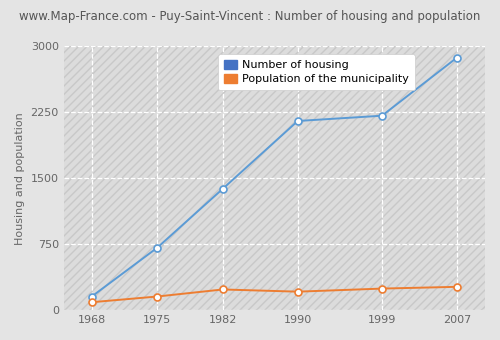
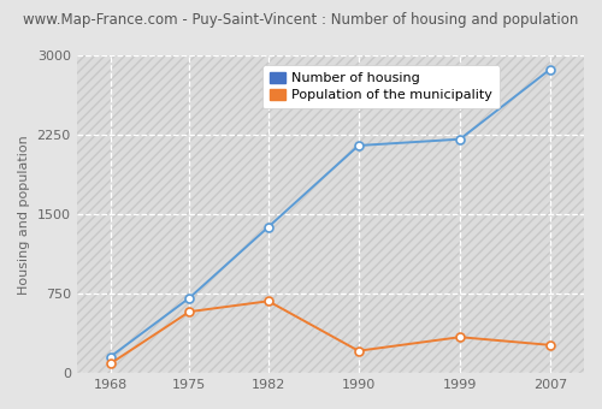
Population of the municipality/1975: 160 -> 580
Population of the municipality/1982: 240 -> 680
Population of the municipality/1999: 240 -> 340
